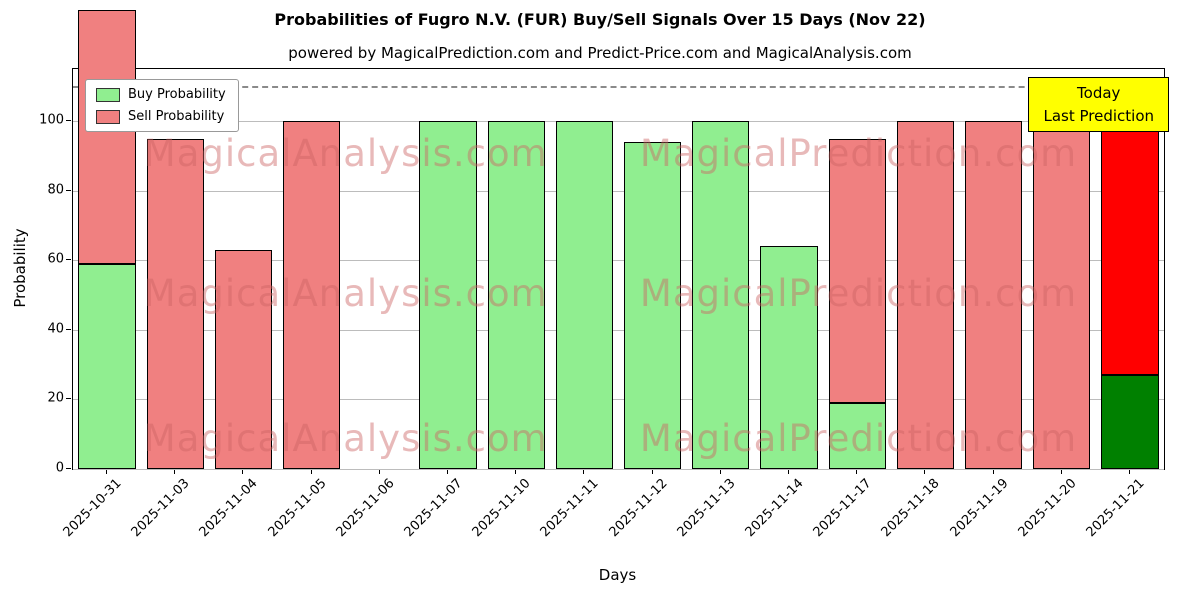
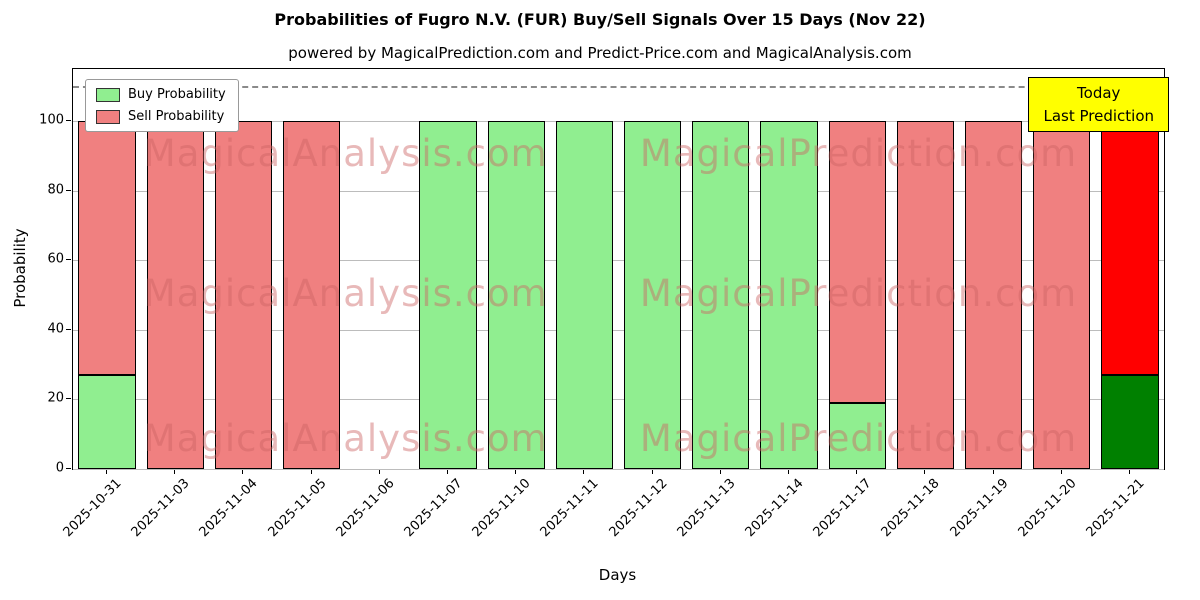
Buy Probability/2025-10-31: 59 -> 27
Sell Probability/2025-11-03: 95 -> 100
Sell Probability/2025-11-04: 63 -> 100
Buy Probability/2025-11-12: 94 -> 100
Buy Probability/2025-11-14: 64 -> 100
Sell Probability/2025-11-17: 76 -> 81
